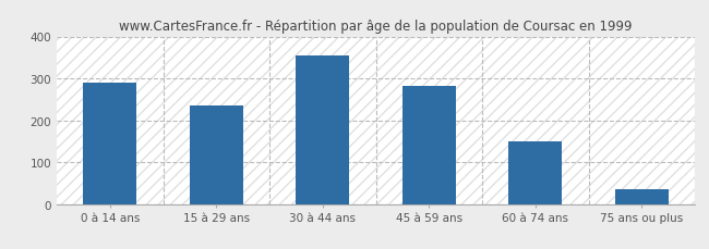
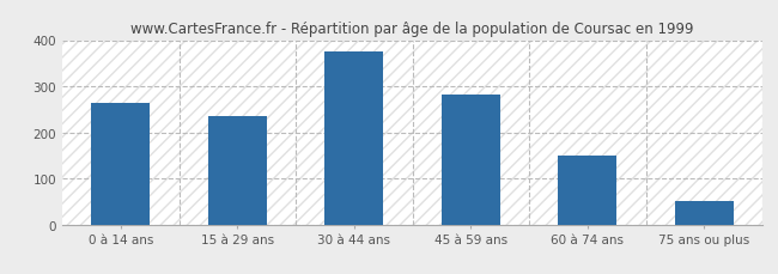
0 à 14 ans: 290 -> 265
30 à 44 ans: 355 -> 375
75 ans ou plus: 35 -> 52
